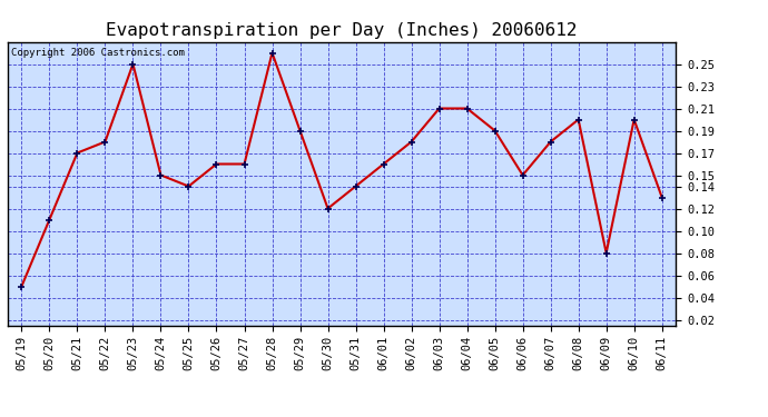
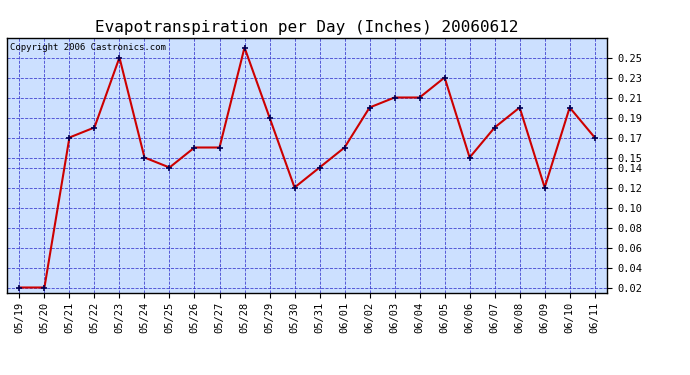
05/19: 0.05 -> 0.02
05/20: 0.11 -> 0.02
06/02: 0.18 -> 0.20
06/05: 0.19 -> 0.23
06/09: 0.08 -> 0.12
06/11: 0.13 -> 0.17
